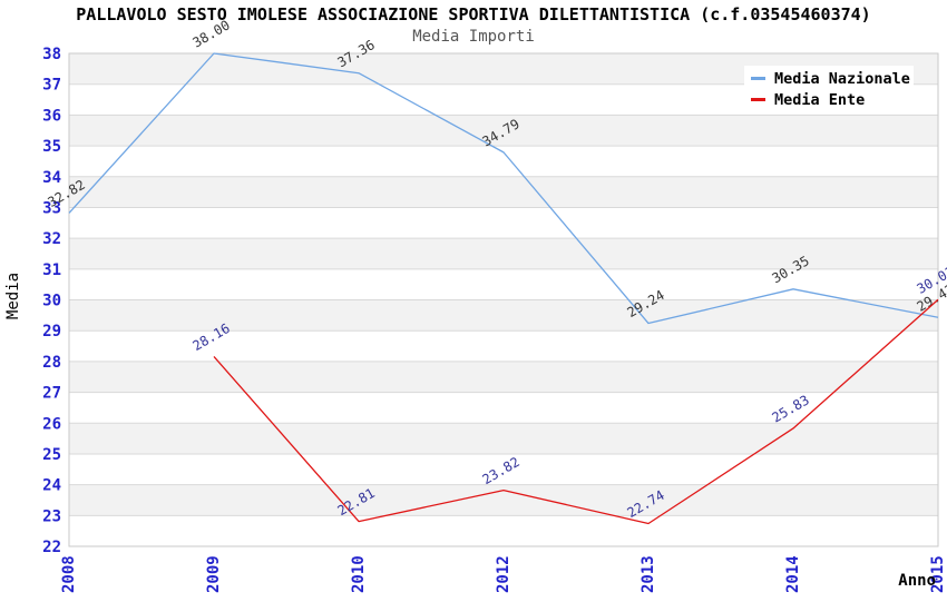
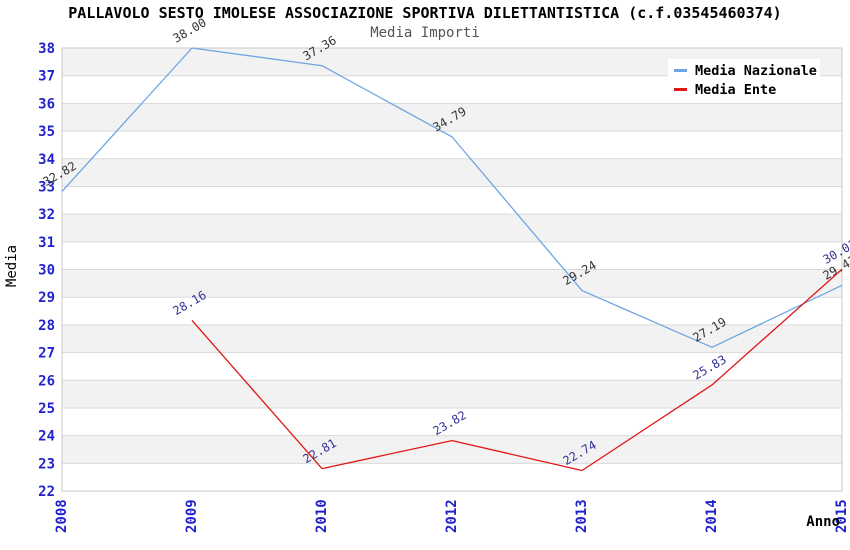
Media Nazionale/2014: 30.35 -> 27.19
